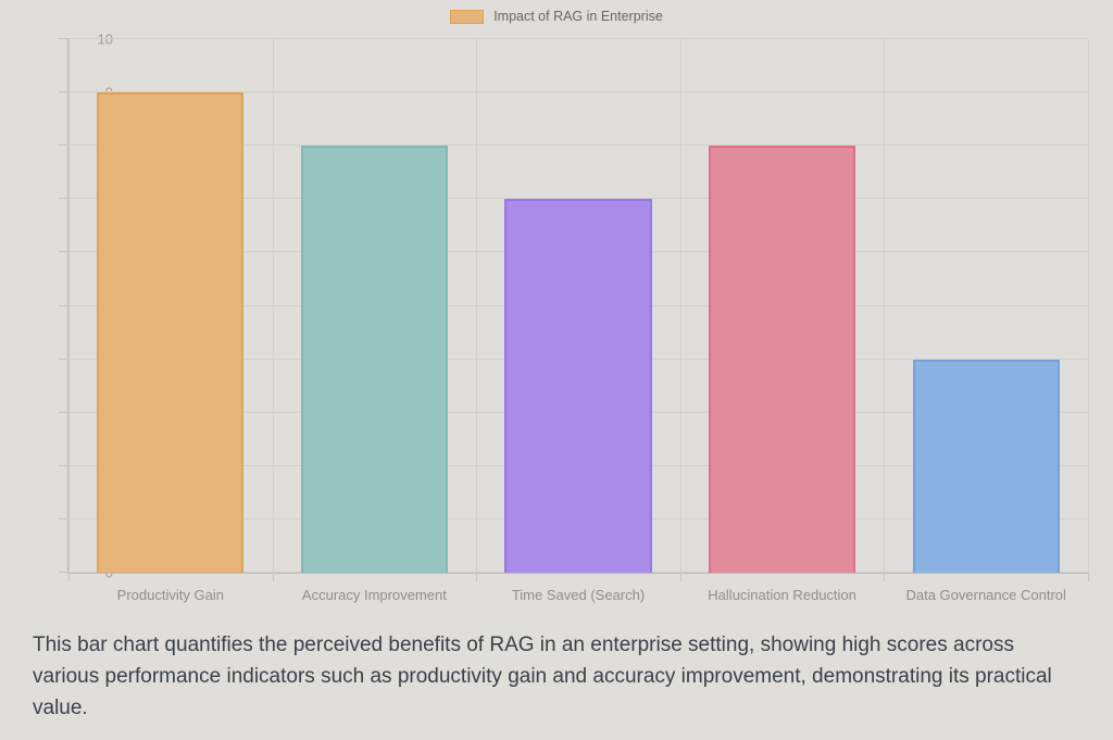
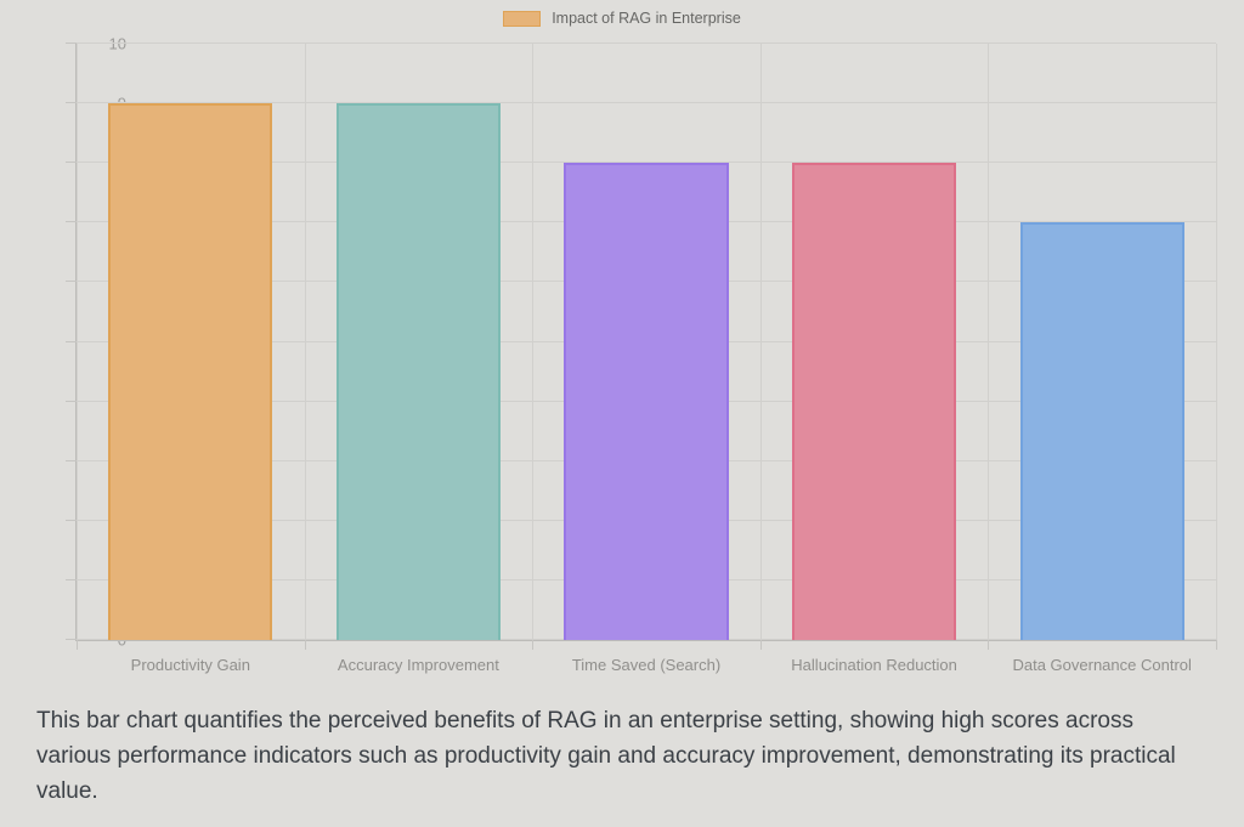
Accuracy Improvement: 8 -> 9
Time Saved (Search): 7 -> 8
Data Governance Control: 4 -> 7
